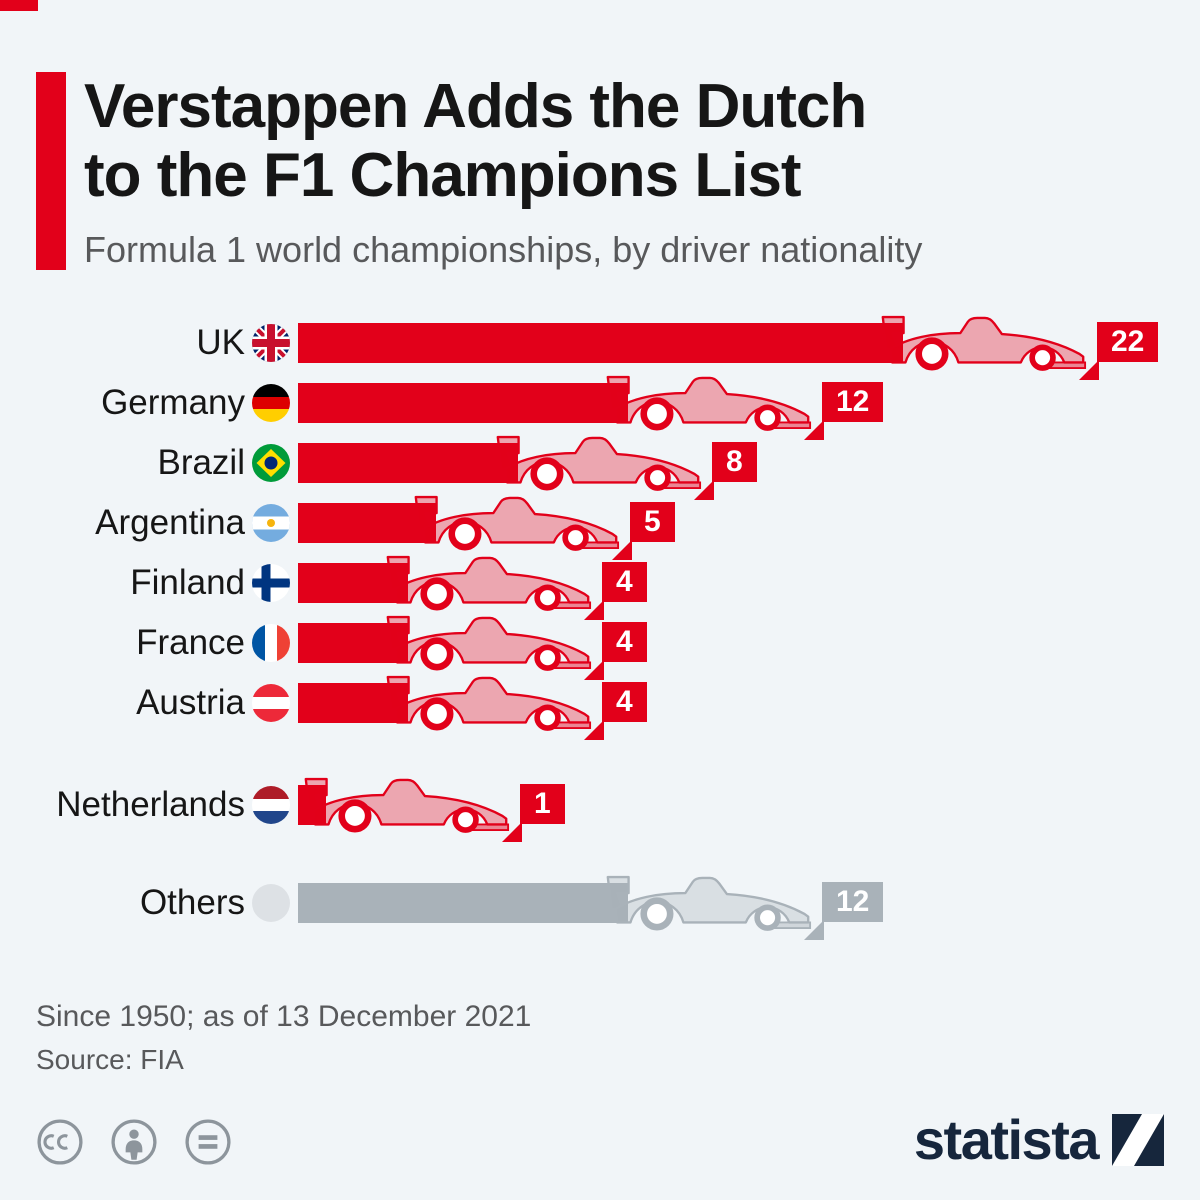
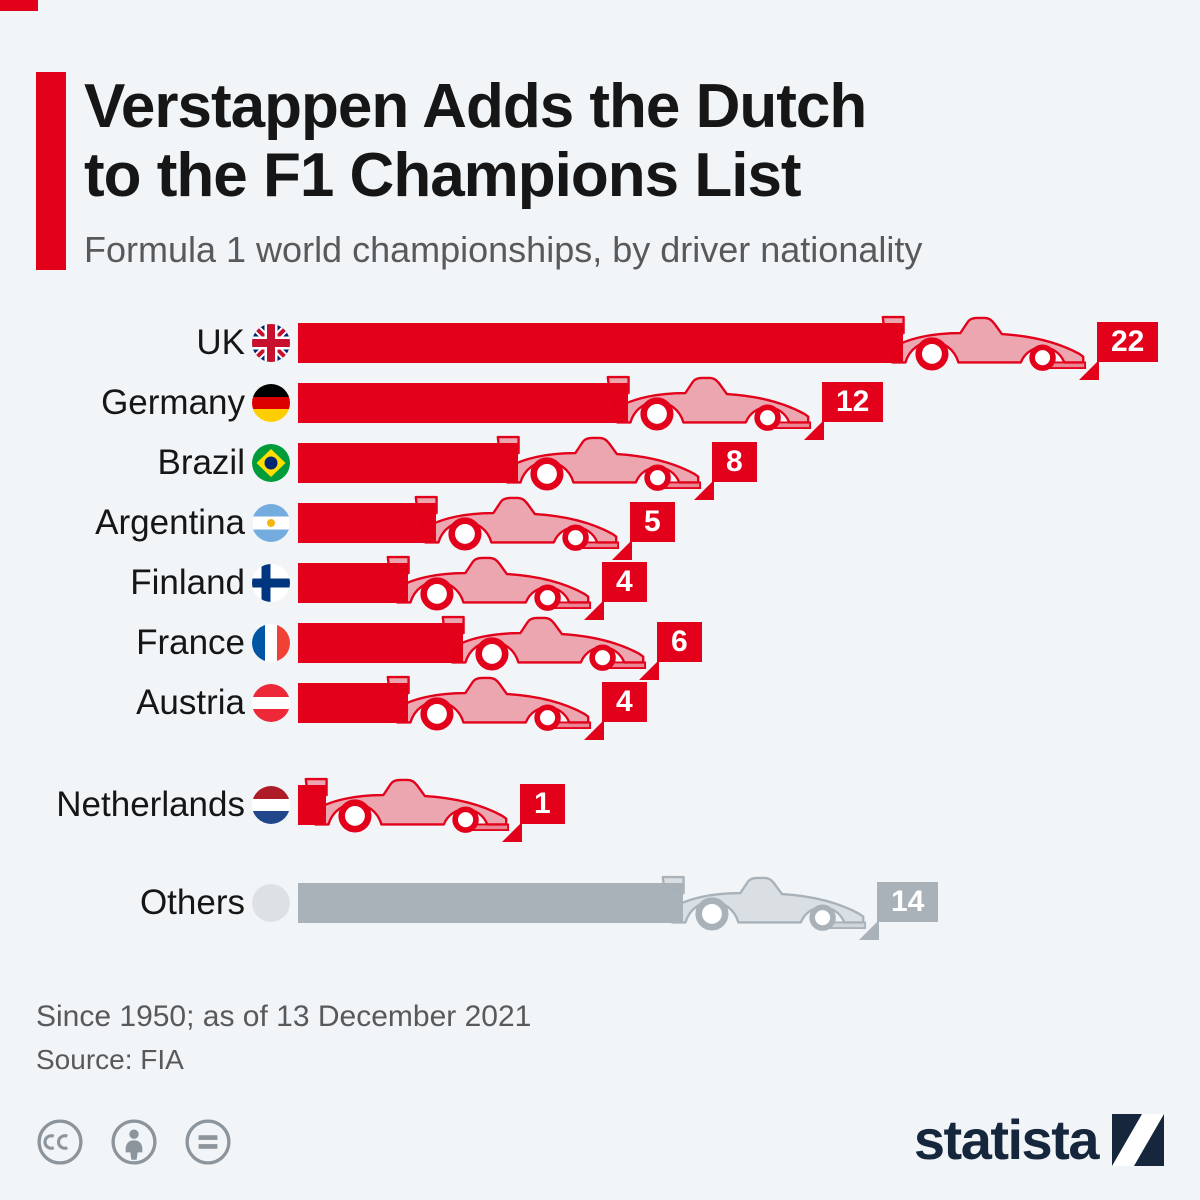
France: 4 -> 6
Others: 12 -> 14
